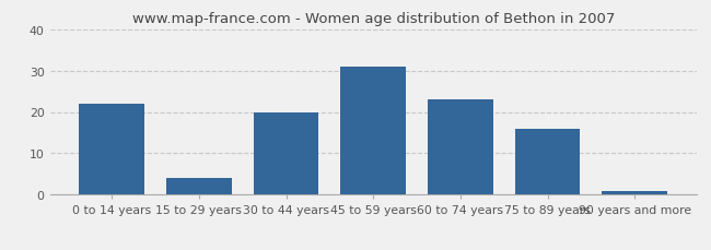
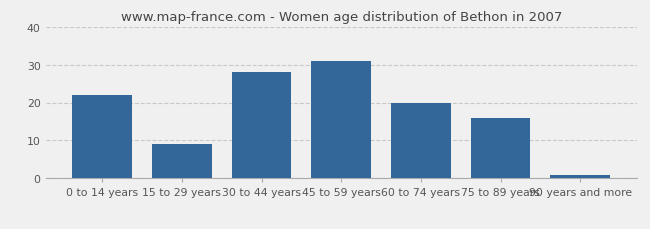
15 to 29 years: 4 -> 9
30 to 44 years: 20 -> 28
60 to 74 years: 23 -> 20
